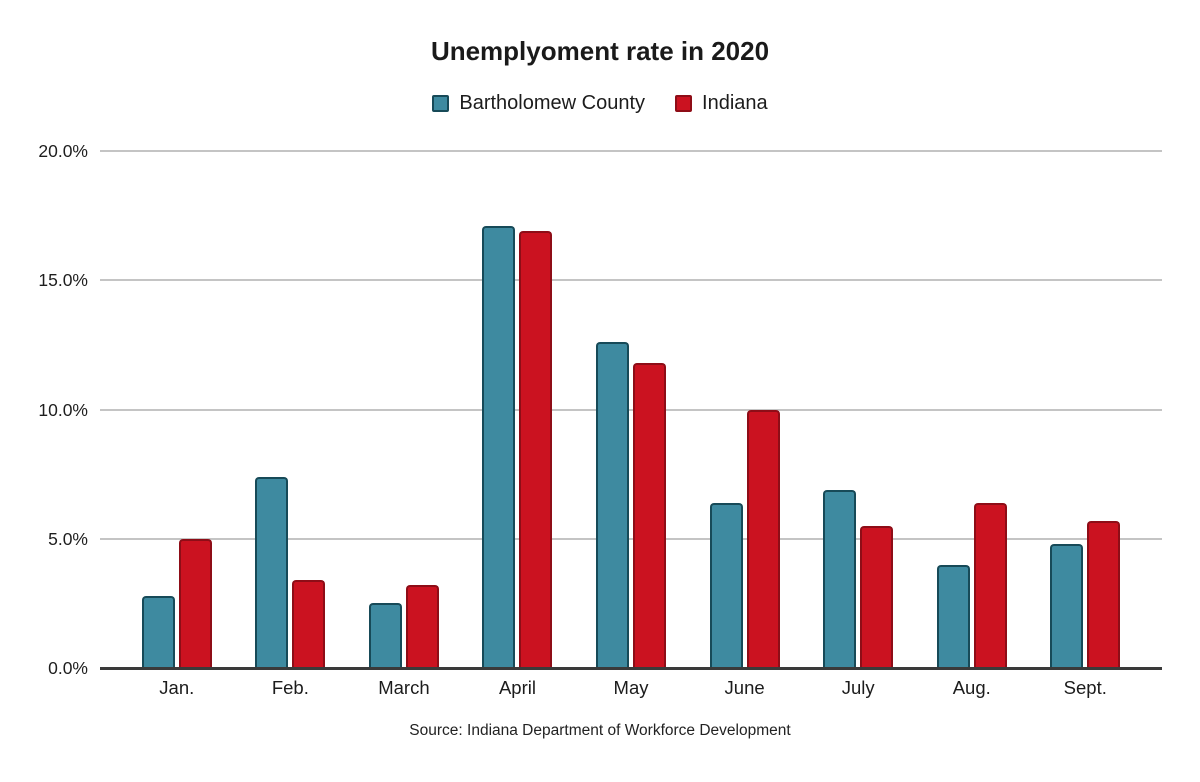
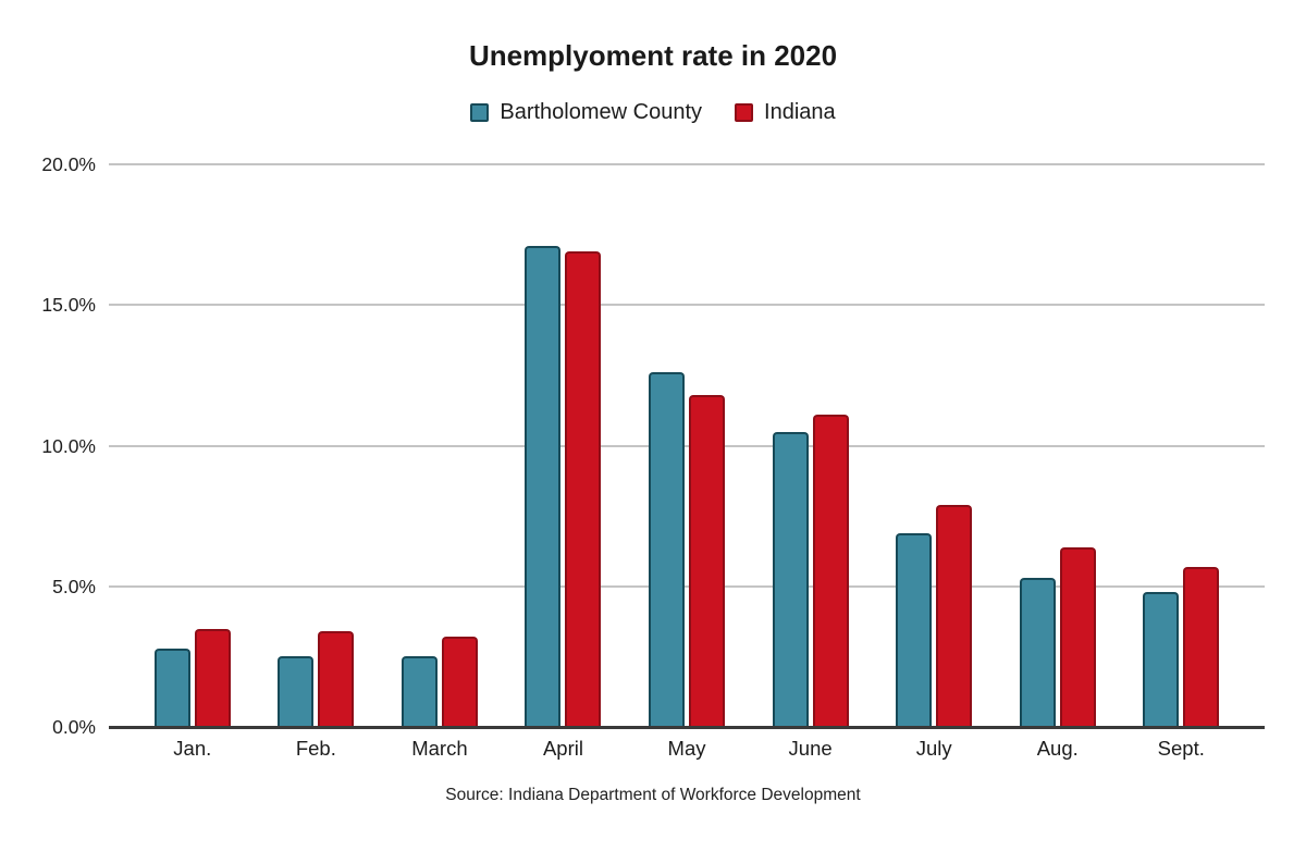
Indiana/Jan.: 5.0% -> 3.5%
Bartholomew County/Feb.: 7.4% -> 2.5%
Bartholomew County/June: 6.4% -> 10.5%
Indiana/June: 10.0% -> 11.1%
Indiana/July: 5.5% -> 7.9%
Bartholomew County/Aug.: 4.0% -> 5.3%
